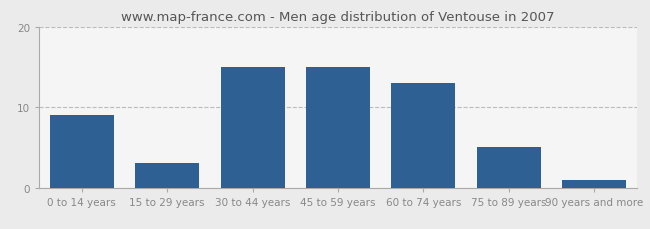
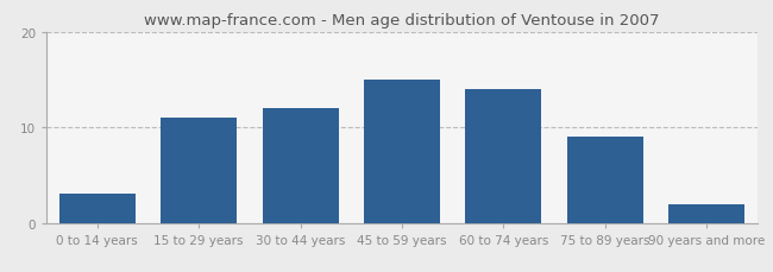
0 to 14 years: 9 -> 3
15 to 29 years: 3 -> 11
30 to 44 years: 15 -> 12
60 to 74 years: 13 -> 14
75 to 89 years: 5 -> 9
90 years and more: 1 -> 2
